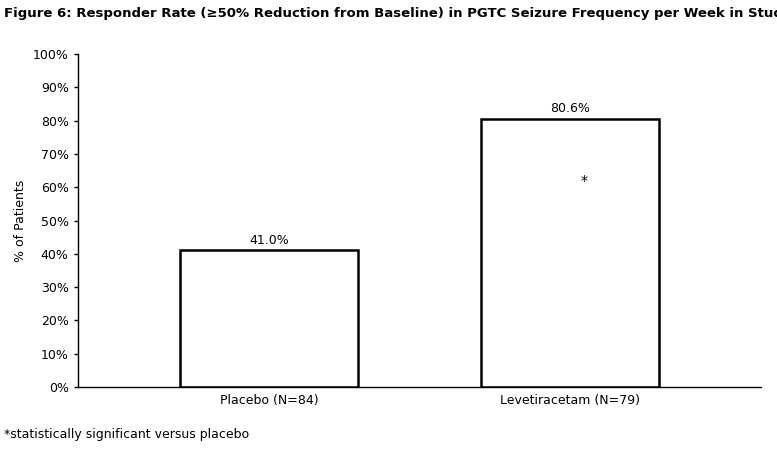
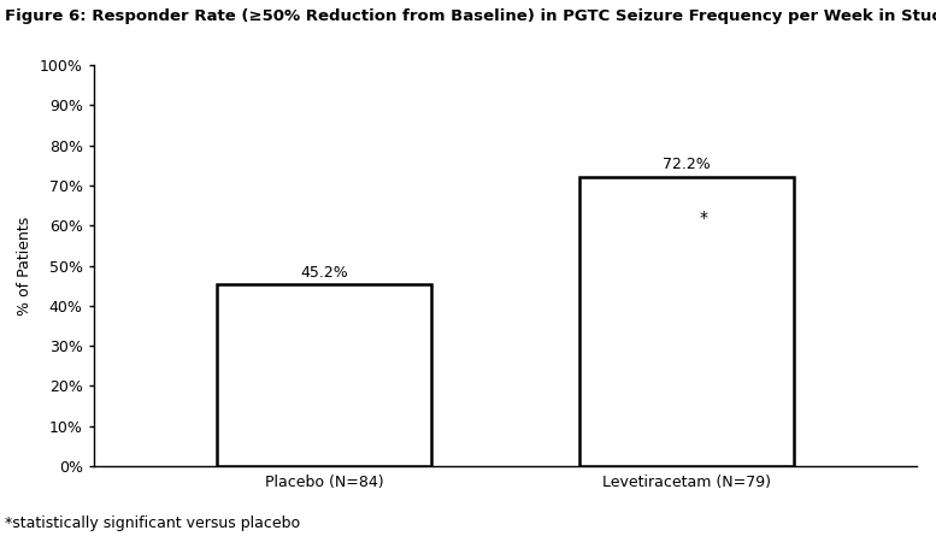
Placebo (N=84): 41.0% -> 45.2%
Levetiracetam (N=79): 80.6% -> 72.2%
